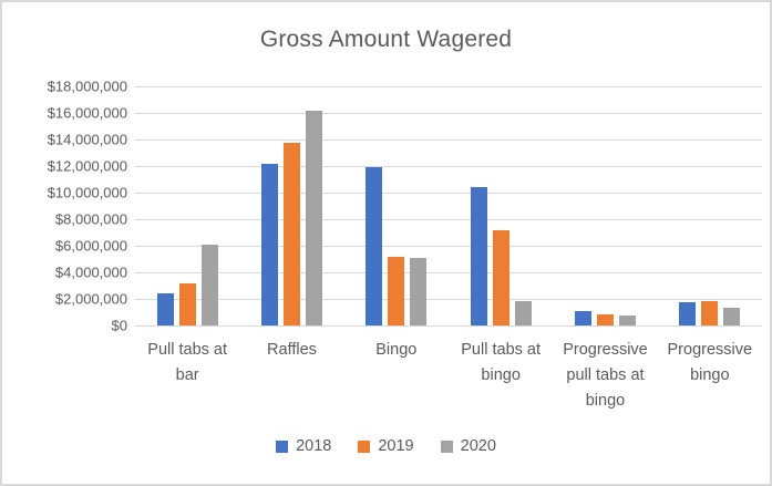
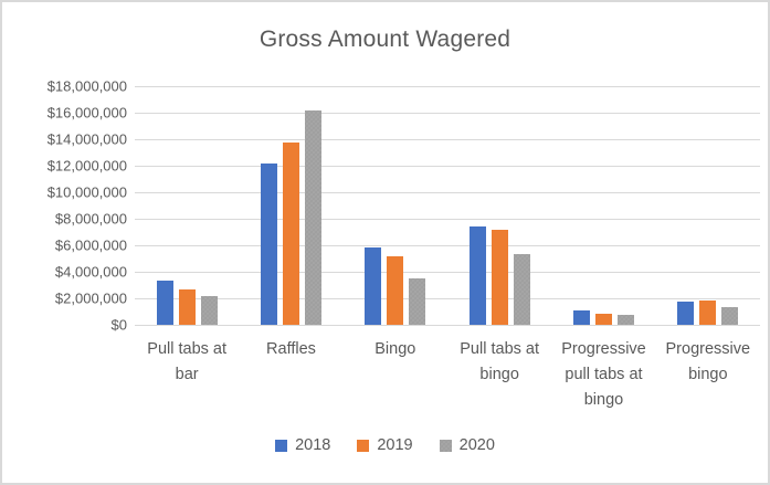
2018/Pull tabs at bar: $2400000 -> $3300000
2019/Pull tabs at bar: $3200000 -> $2600000
2020/Pull tabs at bar: $6100000 -> $2200000
2018/Bingo: $11900000 -> $5800000
2020/Bingo: $5100000 -> $3500000
2018/Pull tabs at bingo: $10400000 -> $7400000
2020/Pull tabs at bingo: $1800000 -> $5300000
